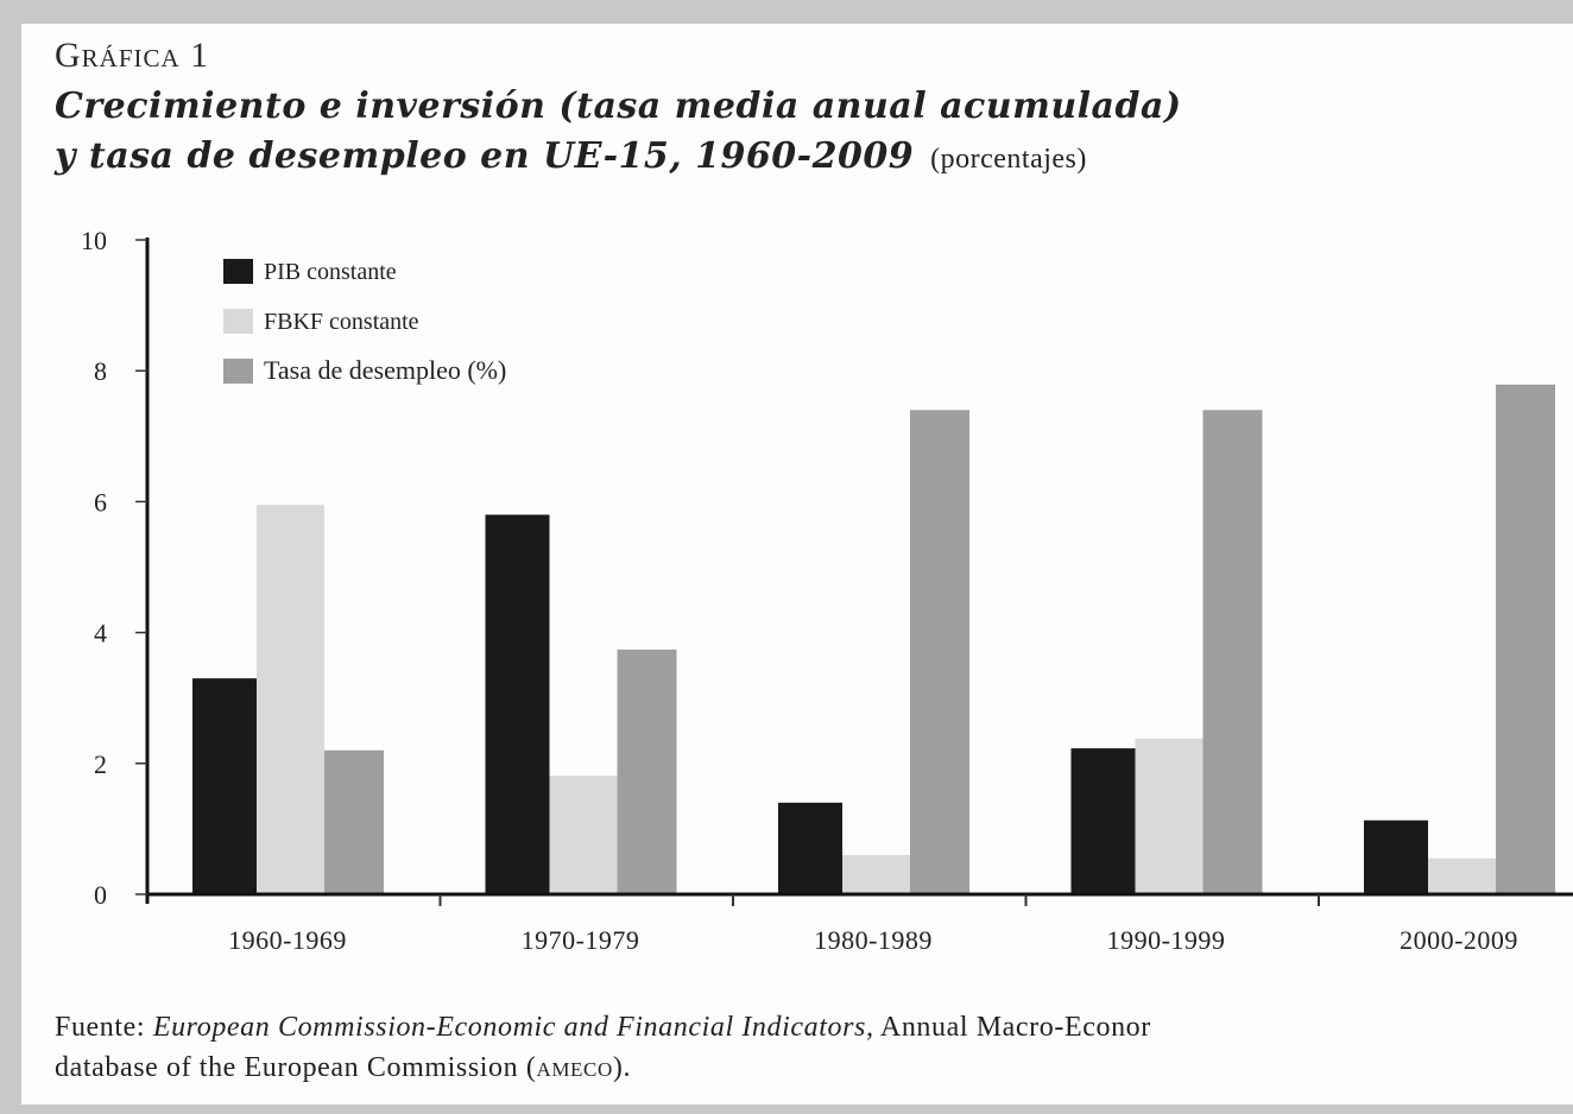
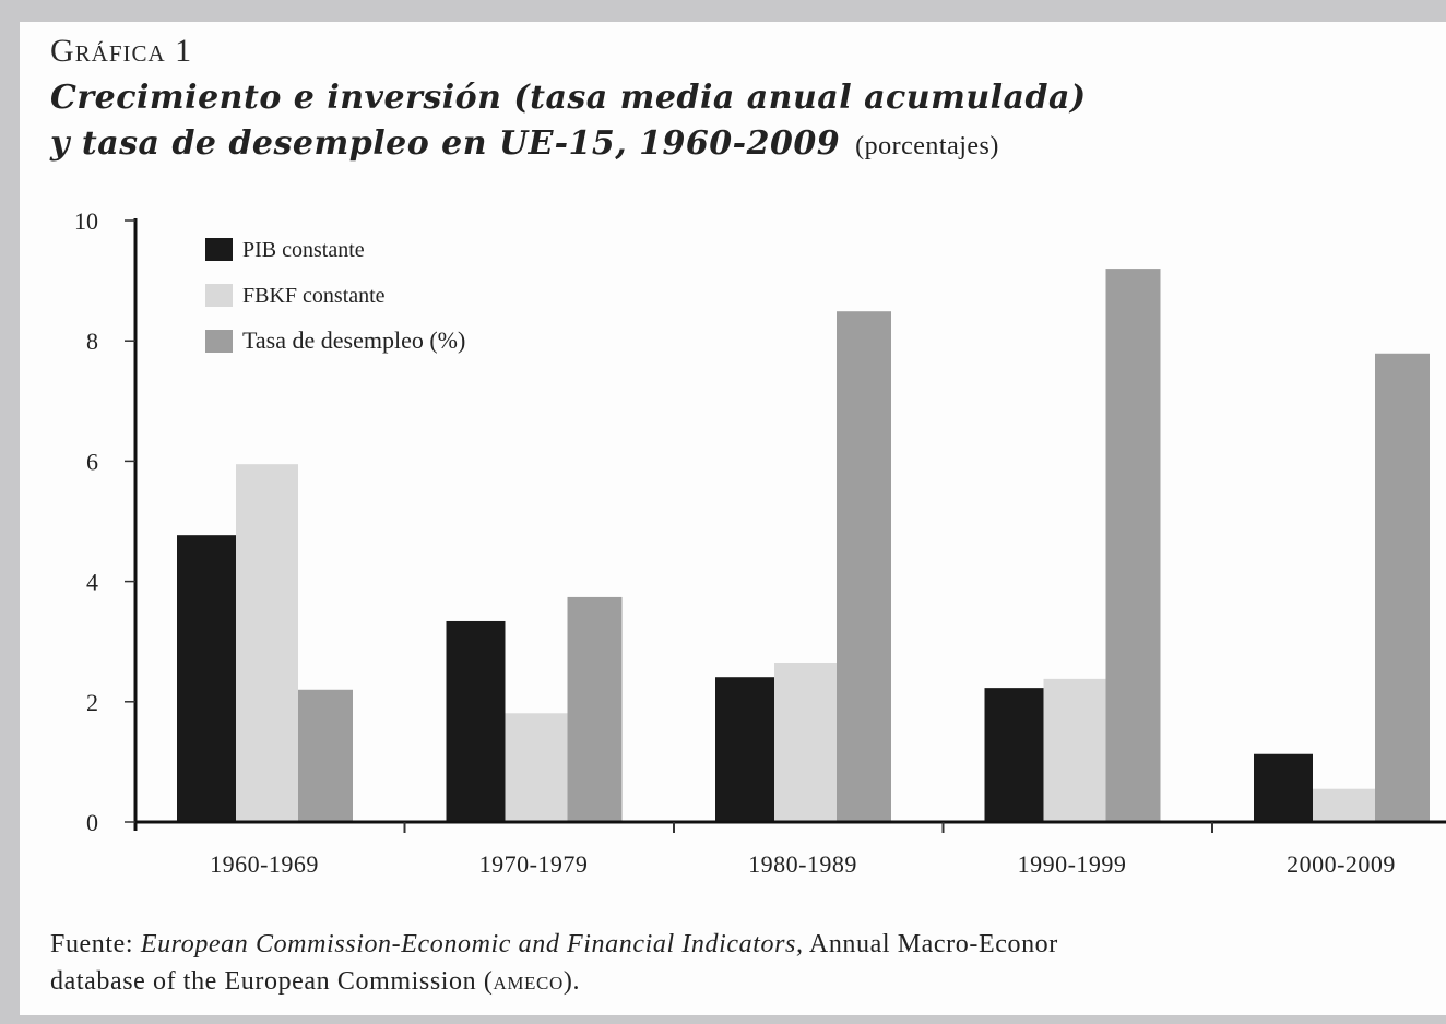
PIB constante/1960-1969: 3.3 -> 4.8
PIB constante/1970-1979: 5.8 -> 3.3
PIB constante/1980-1989: 1.4 -> 2.4
FBKF constante/1980-1989: 0.6 -> 2.6
Tasa de desempleo (%)/1980-1989: 7.4 -> 8.5
Tasa de desempleo (%)/1990-1999: 7.4 -> 9.2
